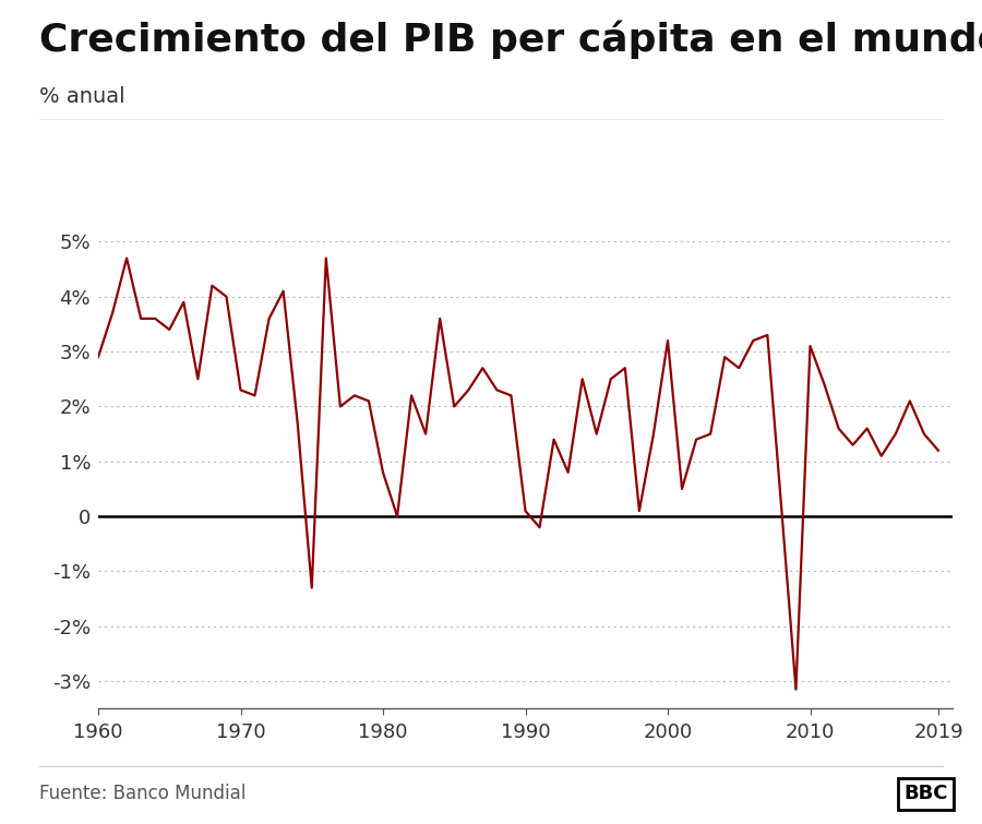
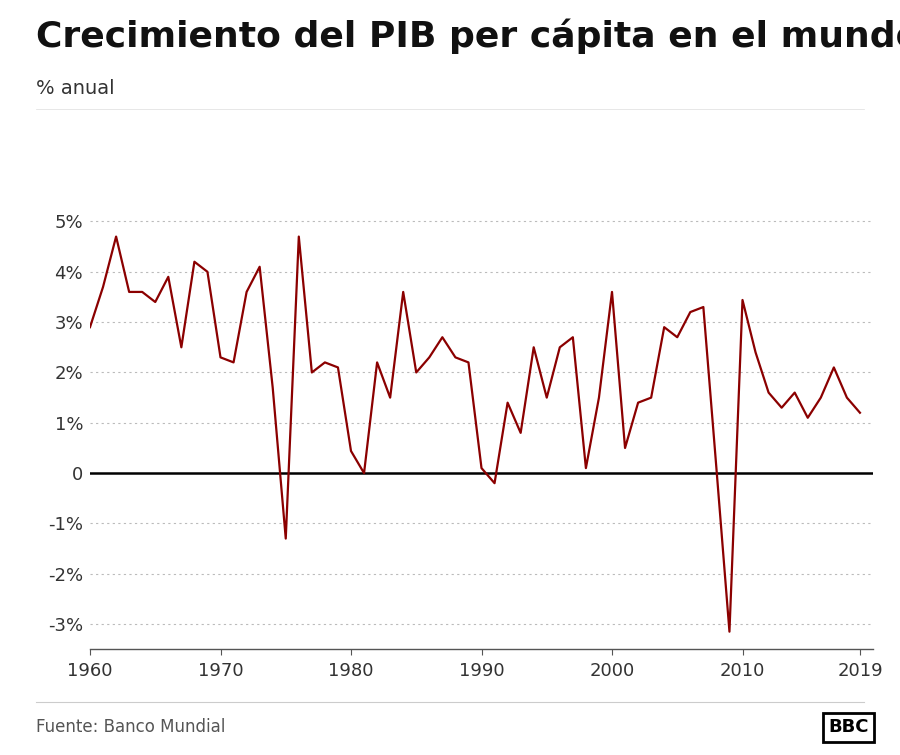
1980: 0.80% -> 0.44%
2000: 3.20% -> 3.60%
2010: 3.10% -> 3.44%
